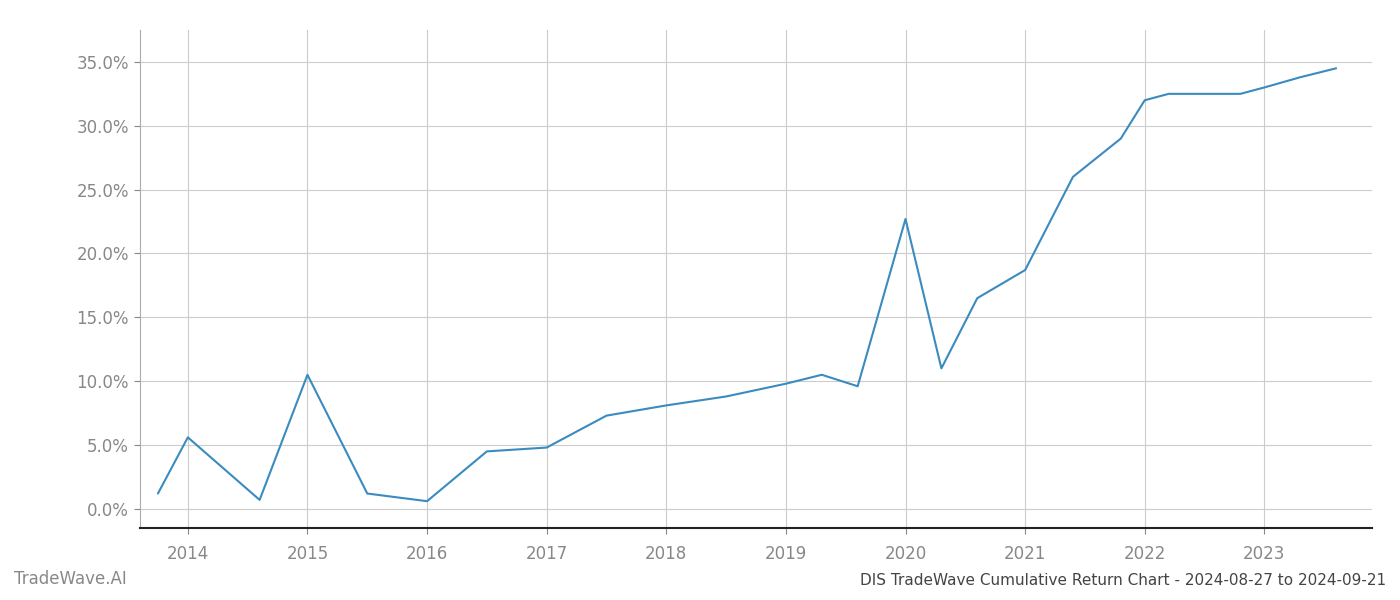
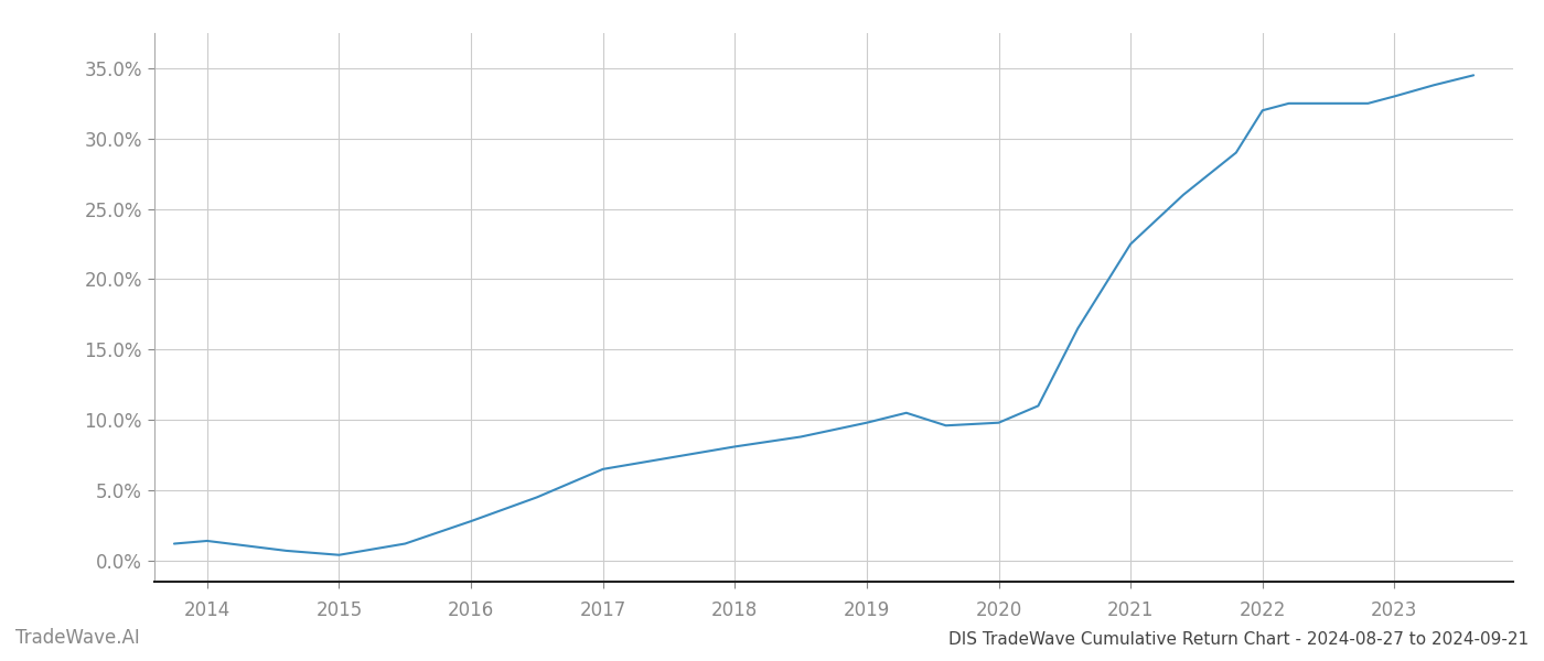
2014: 5.6% -> 1.4%
2015: 10.5% -> 0.4%
2016: 0.6% -> 2.8%
2017: 4.8% -> 6.5%
2020: 22.7% -> 9.8%
2021: 18.7% -> 22.5%
